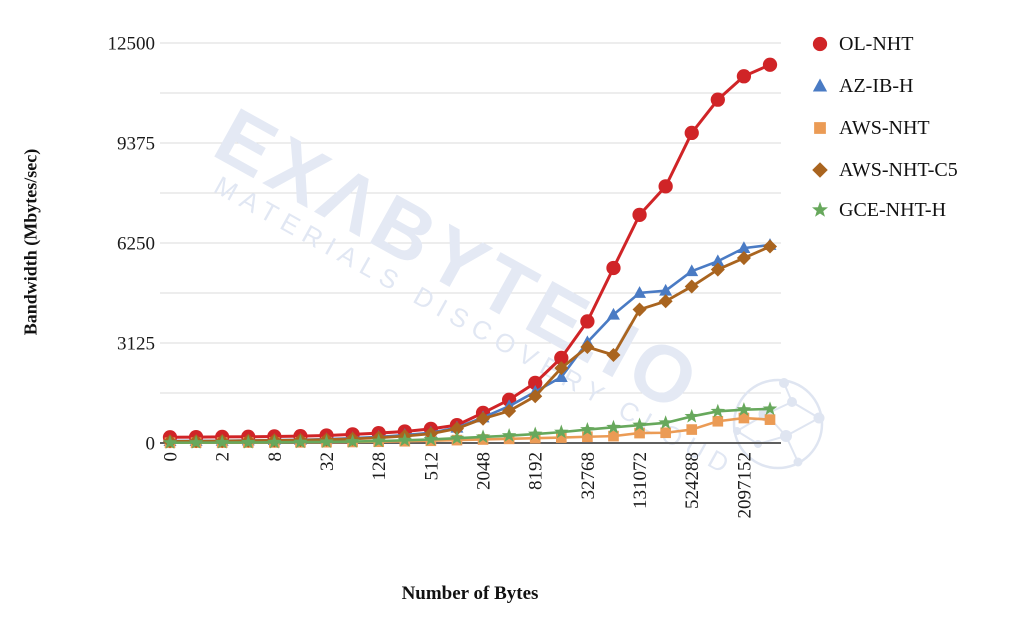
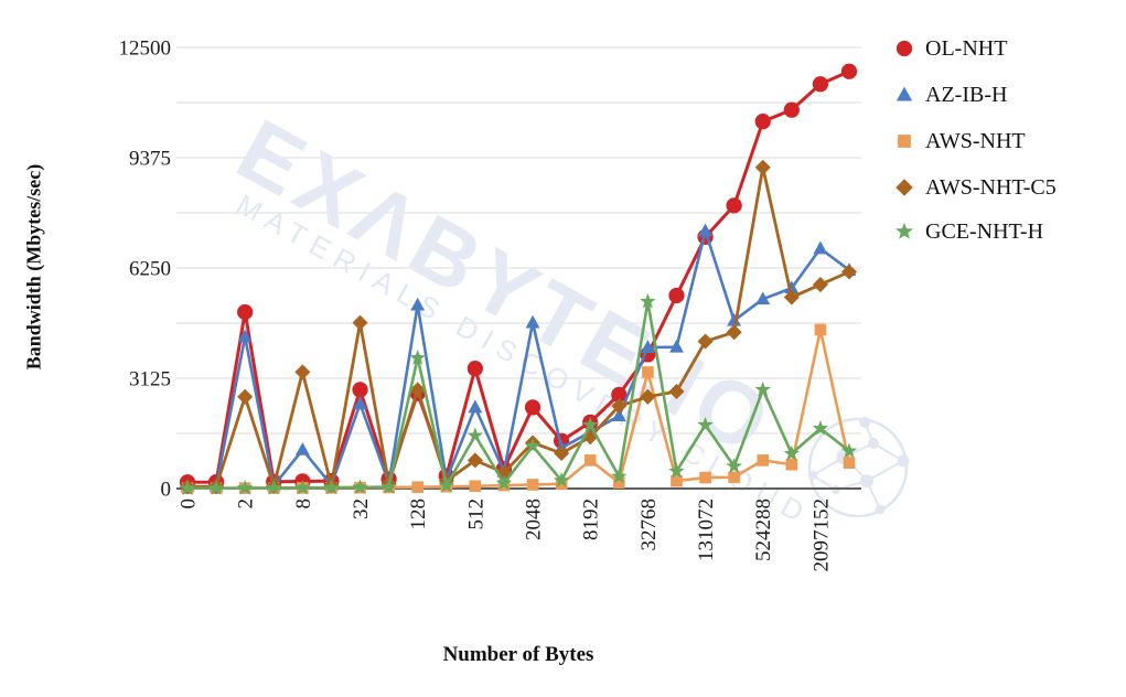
OL-NHT/2: 200 -> 5000
AZ-IB-H/2: 100 -> 4300
AWS-NHT-C5/2: 100 -> 2600
AZ-IB-H/8: 100 -> 1100
AWS-NHT-C5/8: 100 -> 3300
OL-NHT/32: 200 -> 2800
AZ-IB-H/32: 100 -> 2400
AWS-NHT-C5/32: 100 -> 4700
OL-NHT/128: 300 -> 2700
AZ-IB-H/128: 200 -> 5200
AWS-NHT-C5/128: 200 -> 2800
GCE-NHT-H/128: 100 -> 3700
OL-NHT/512: 400 -> 3400
AZ-IB-H/512: 300 -> 2300
AWS-NHT-C5/512: 300 -> 800
GCE-NHT-H/512: 100 -> 1500
OL-NHT/2048: 900 -> 2300
AZ-IB-H/2048: 800 -> 4700
AWS-NHT-C5/2048: 800 -> 1300
GCE-NHT-H/2048: 200 -> 1200
AWS-NHT/8192: 200 -> 800
GCE-NHT-H/8192: 300 -> 1800
AZ-IB-H/32768: 3200 -> 4000
AWS-NHT/32768: 200 -> 3300
AWS-NHT-C5/32768: 3000 -> 2600
GCE-NHT-H/32768: 400 -> 5300
AZ-IB-H/131072: 4700 -> 7300
GCE-NHT-H/131072: 600 -> 1800
OL-NHT/524288: 9700 -> 10400
AWS-NHT/524288: 400 -> 800
AWS-NHT-C5/524288: 4900 -> 9100
GCE-NHT-H/524288: 800 -> 2800
AZ-IB-H/2097152: 6100 -> 6800
AWS-NHT/2097152: 800 -> 4500
GCE-NHT-H/2097152: 1000 -> 1700
